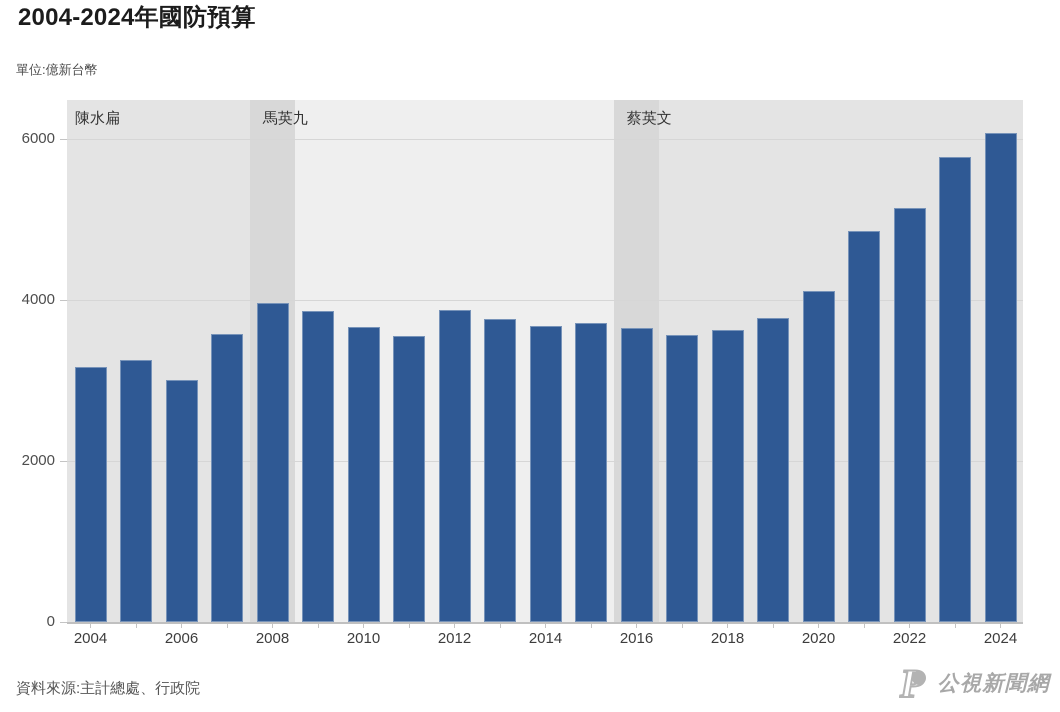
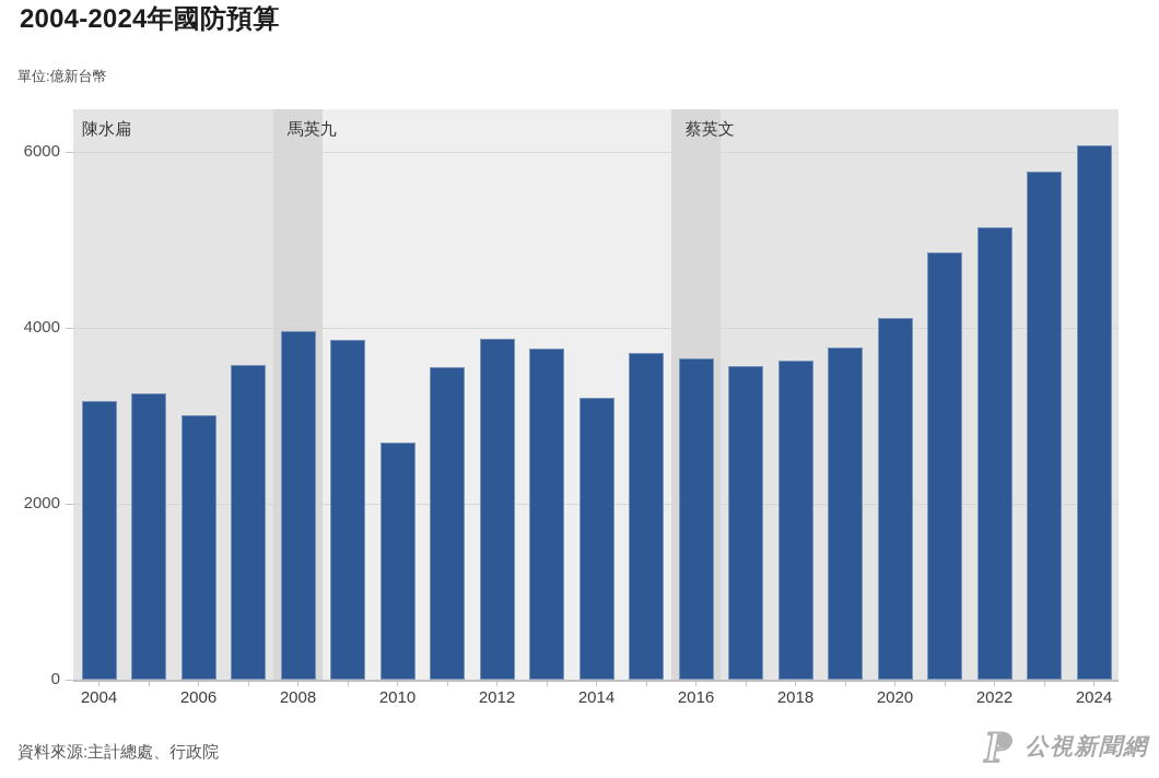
2010: 3700 -> 2700
2014: 3700 -> 3200
